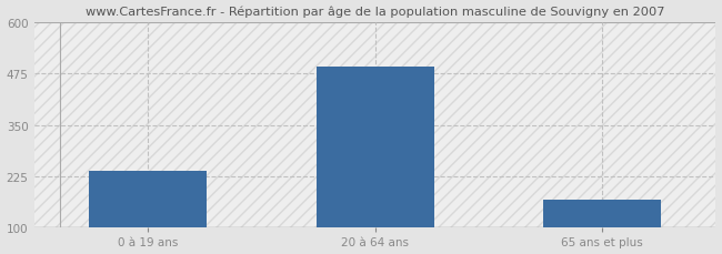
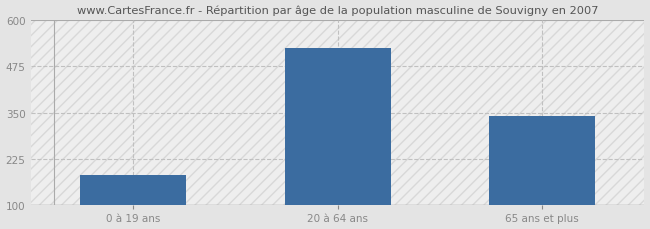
0 à 19 ans: 237 -> 180
20 à 64 ans: 493 -> 525
65 ans et plus: 168 -> 340
